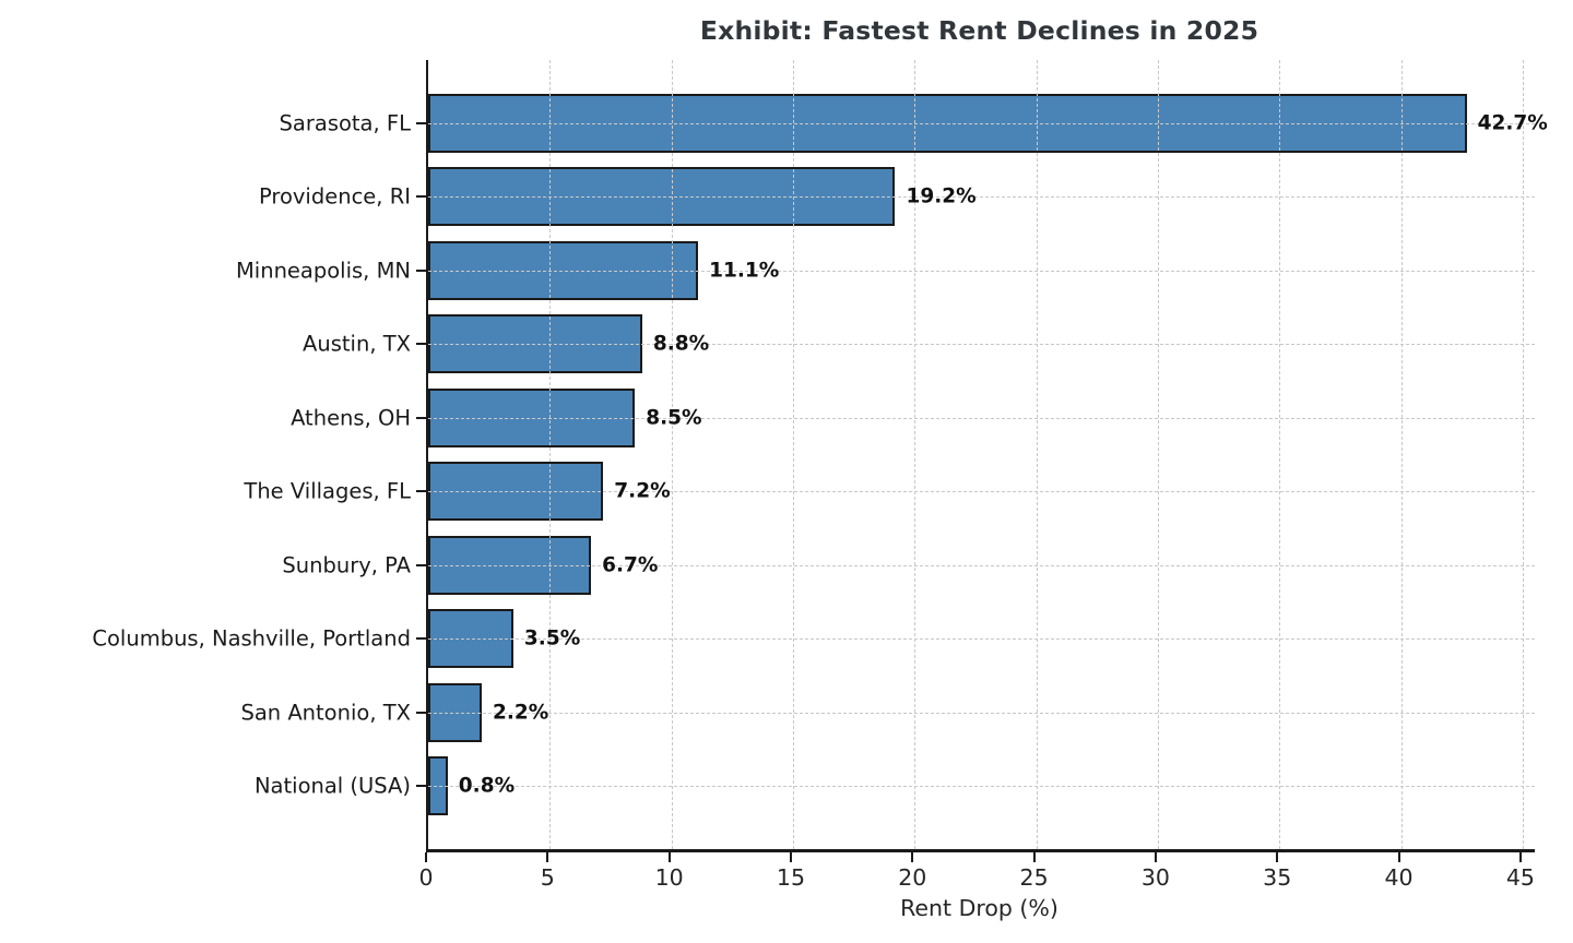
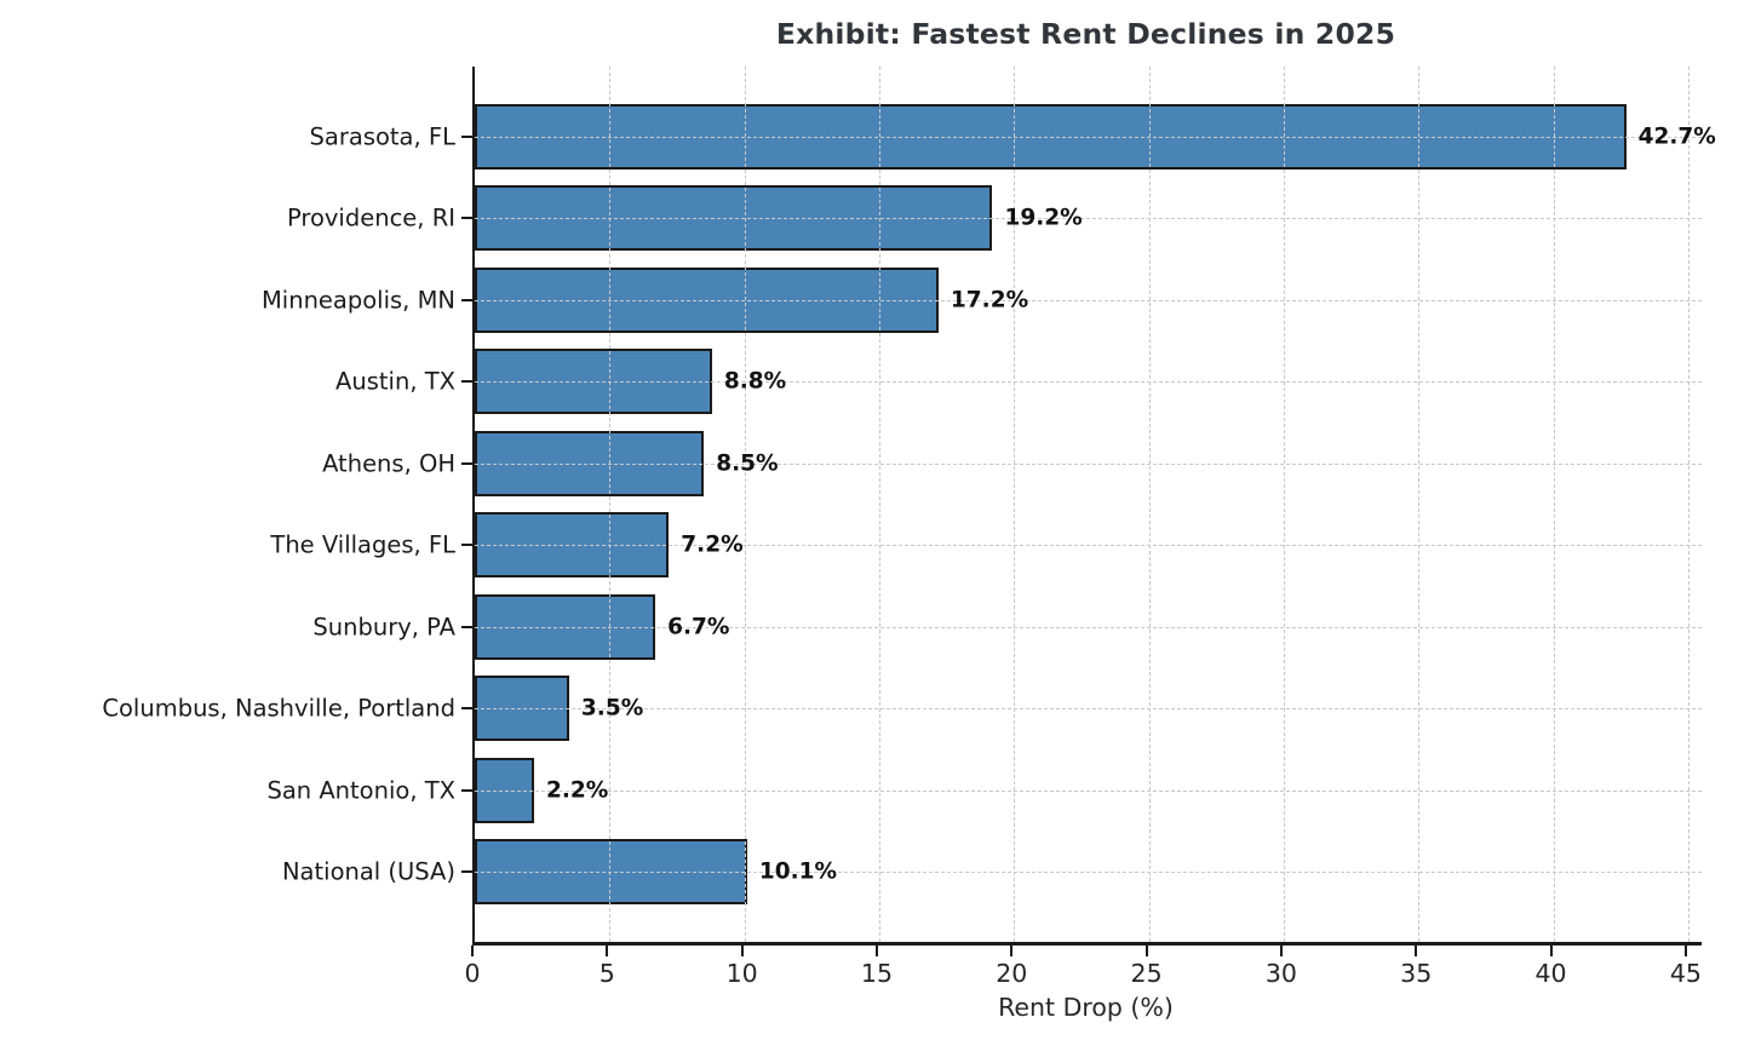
Minneapolis, MN: 11.1% -> 17.2%
National (USA): 0.8% -> 10.1%
